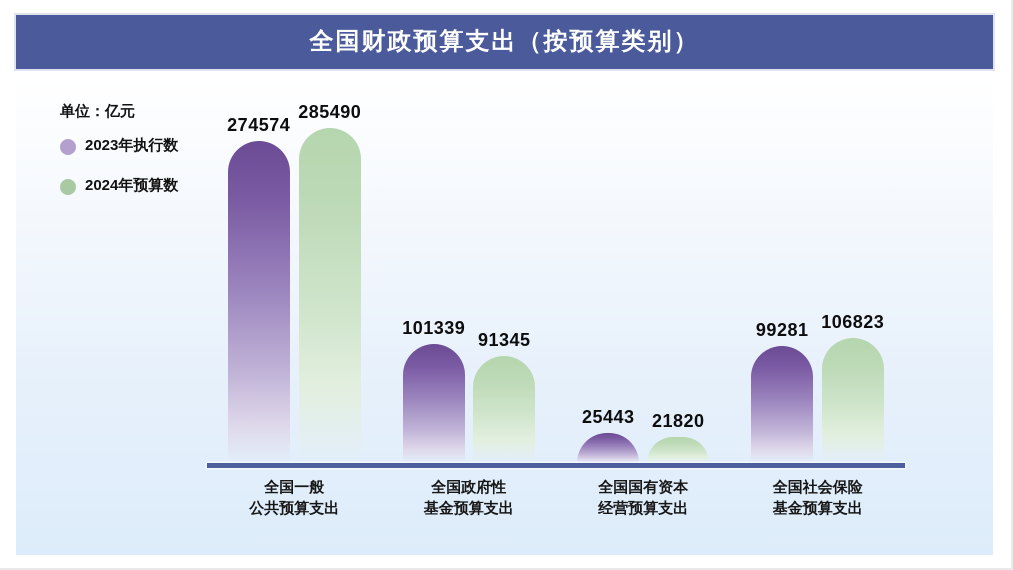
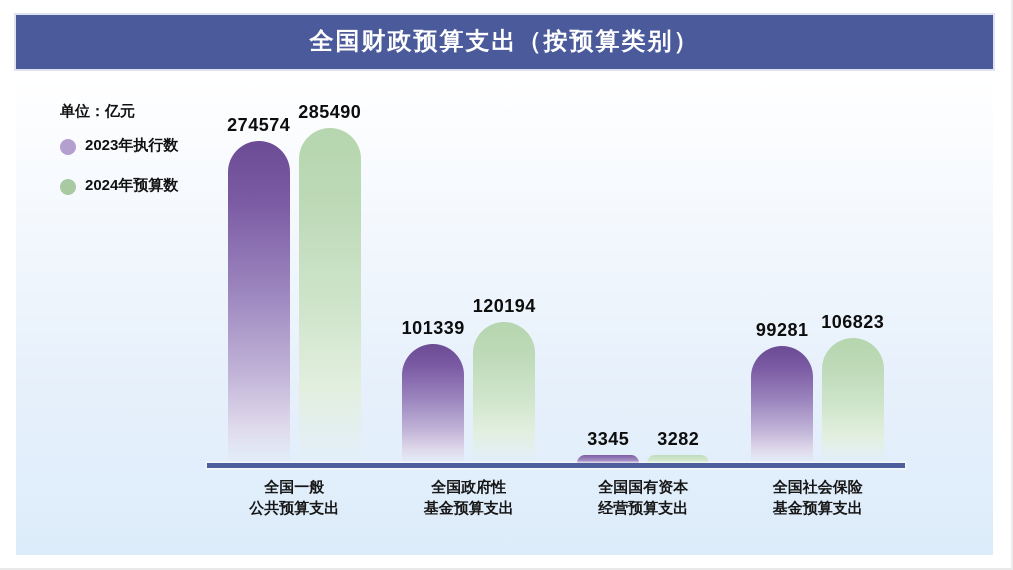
2024年预算数/全国政府性 基金预算支出: 91345 -> 120194
2023年执行数/全国国有资本 经营预算支出: 25443 -> 3345
2024年预算数/全国国有资本 经营预算支出: 21820 -> 3282
